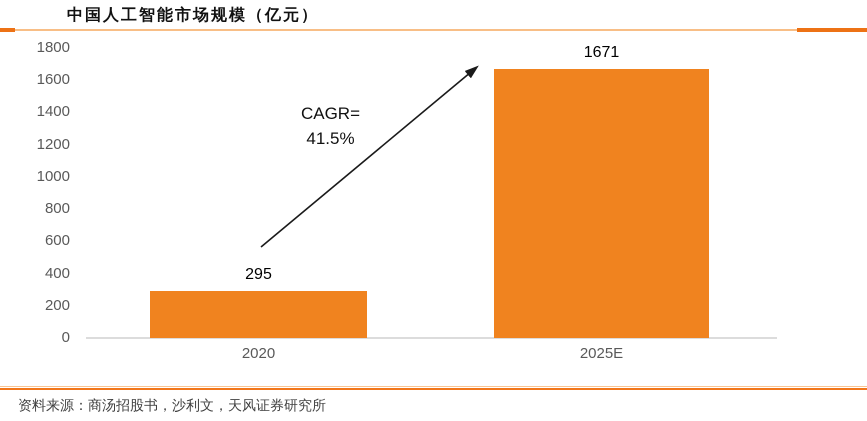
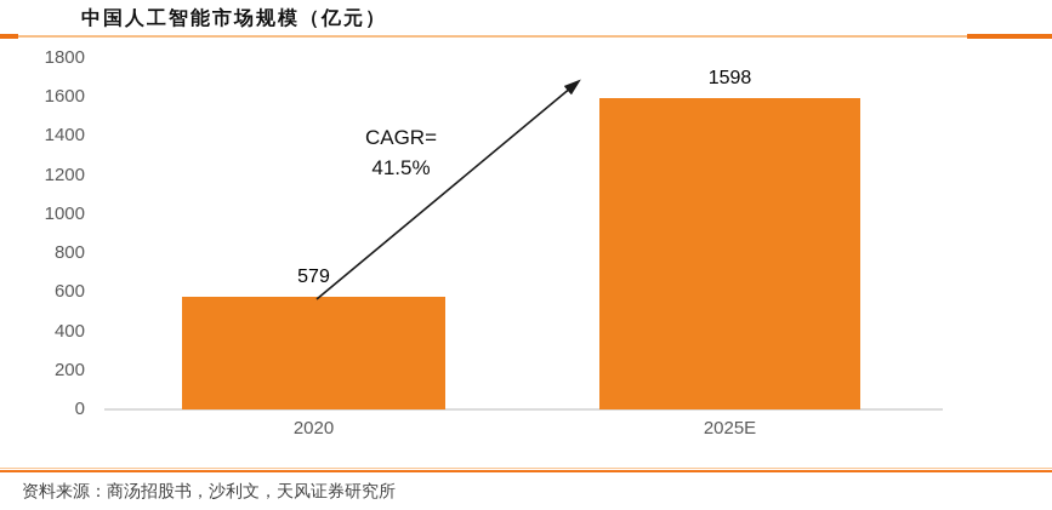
2020: 295 -> 579
2025E: 1671 -> 1598
